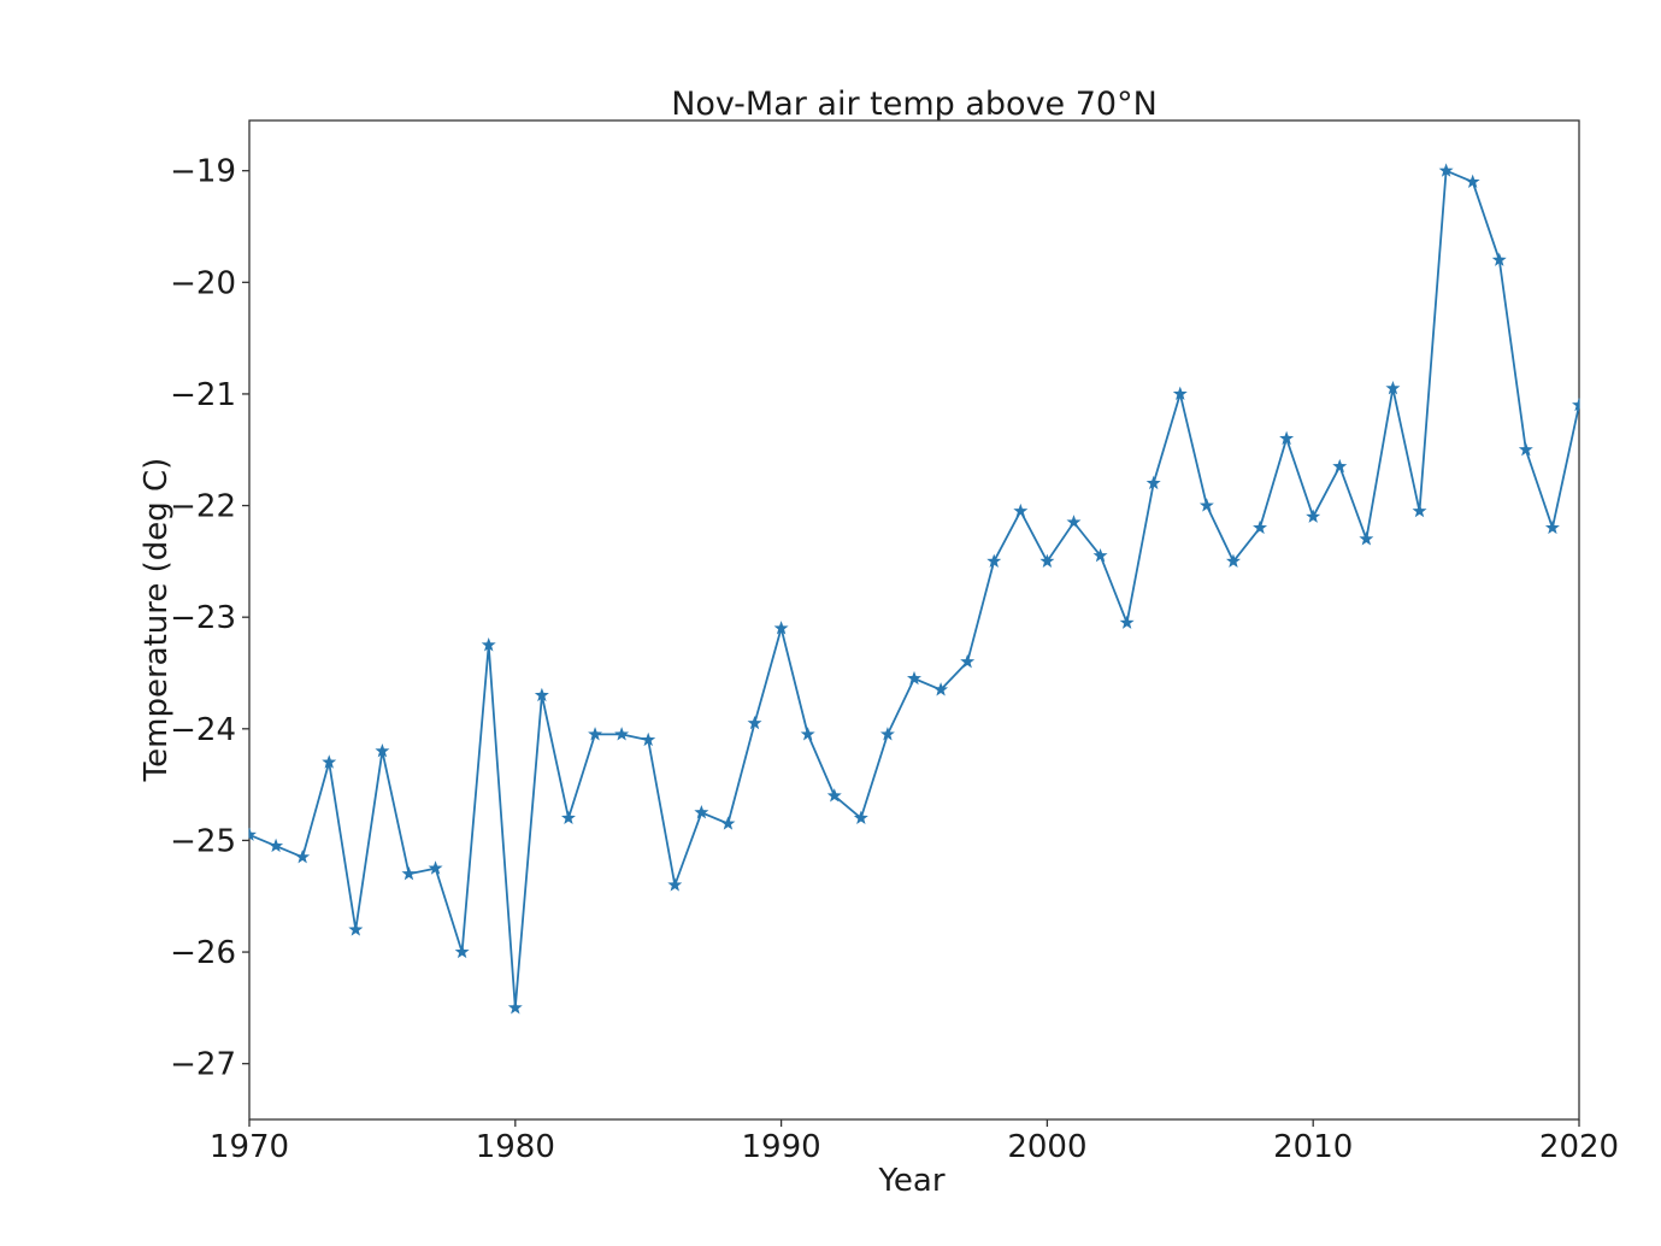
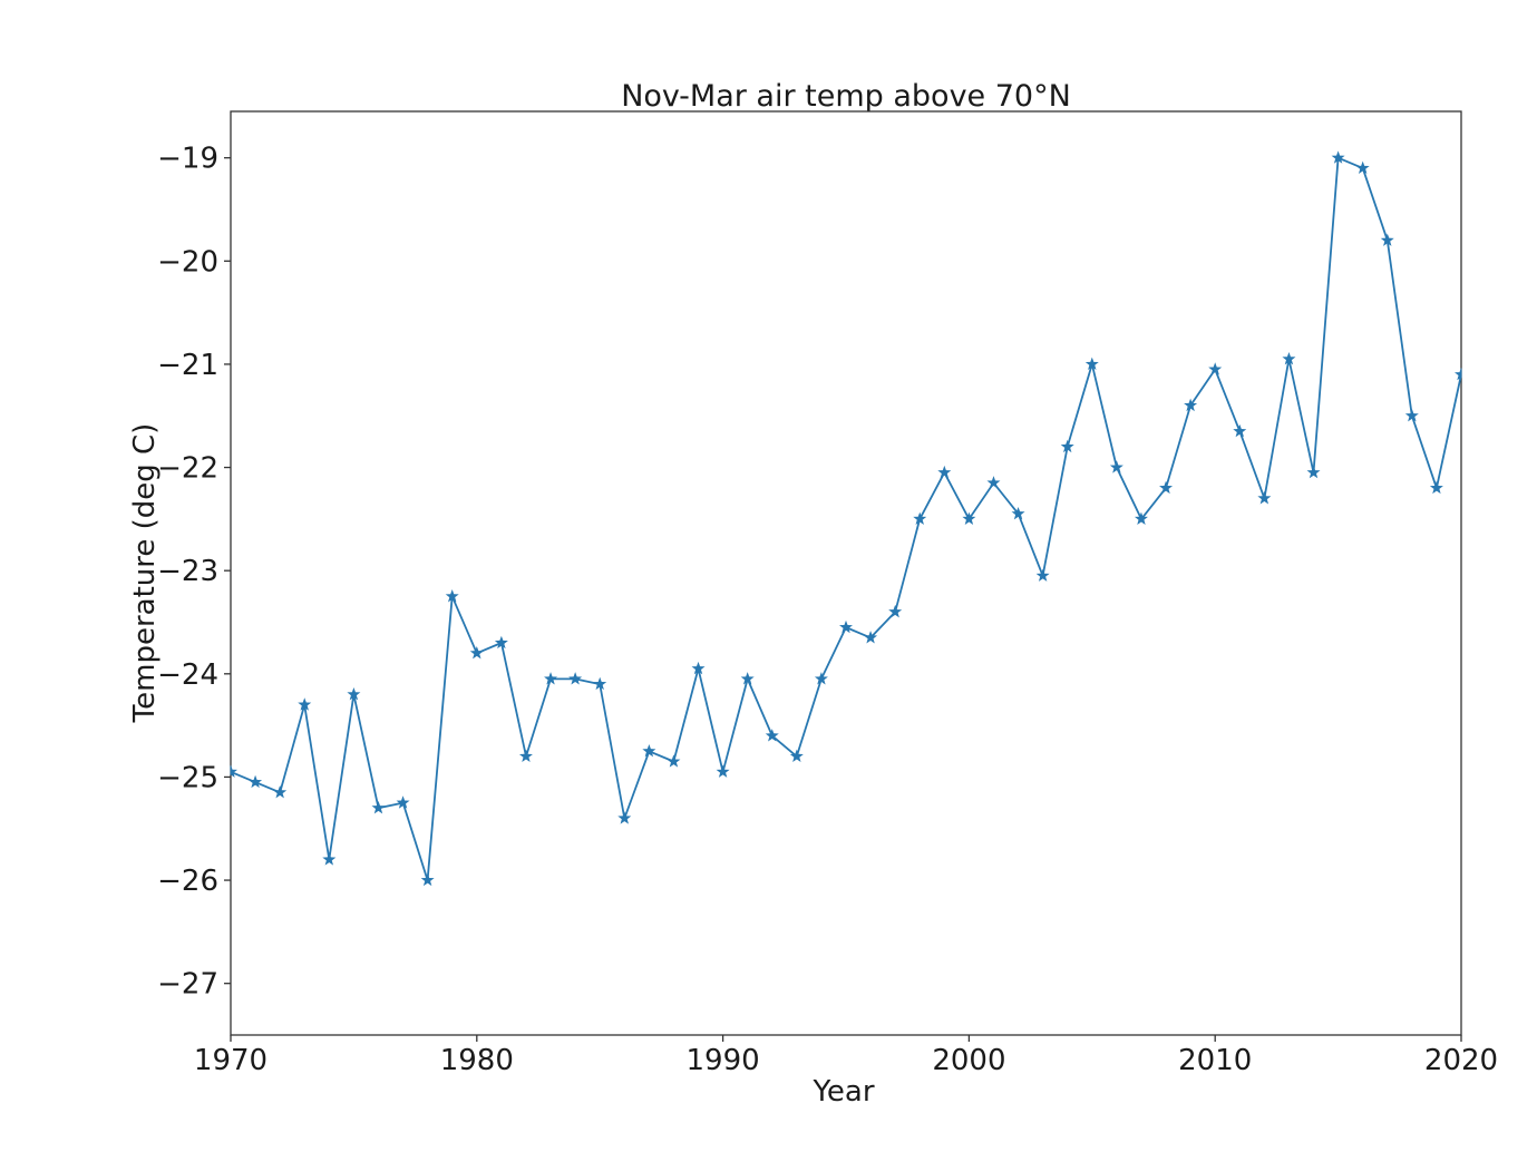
1980: -26.5 -> -23.8
1990: -23.1 -> -24.9
2010: -22.1 -> -21.1
